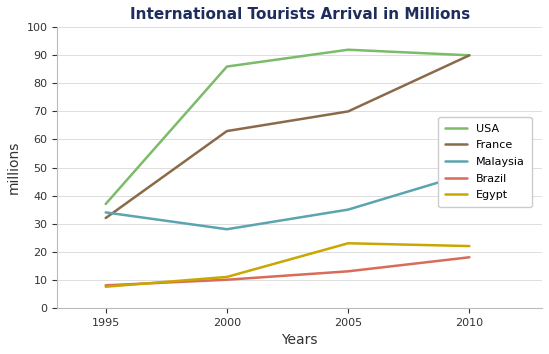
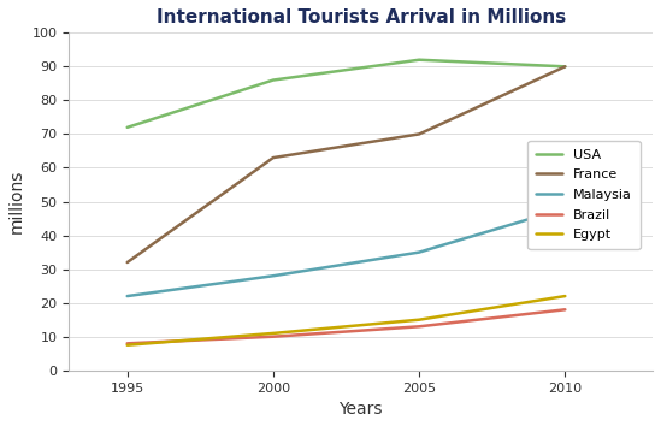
USA/1995: 37 -> 72
Malaysia/1995: 34 -> 22
Egypt/2005: 23.0 -> 15.0
